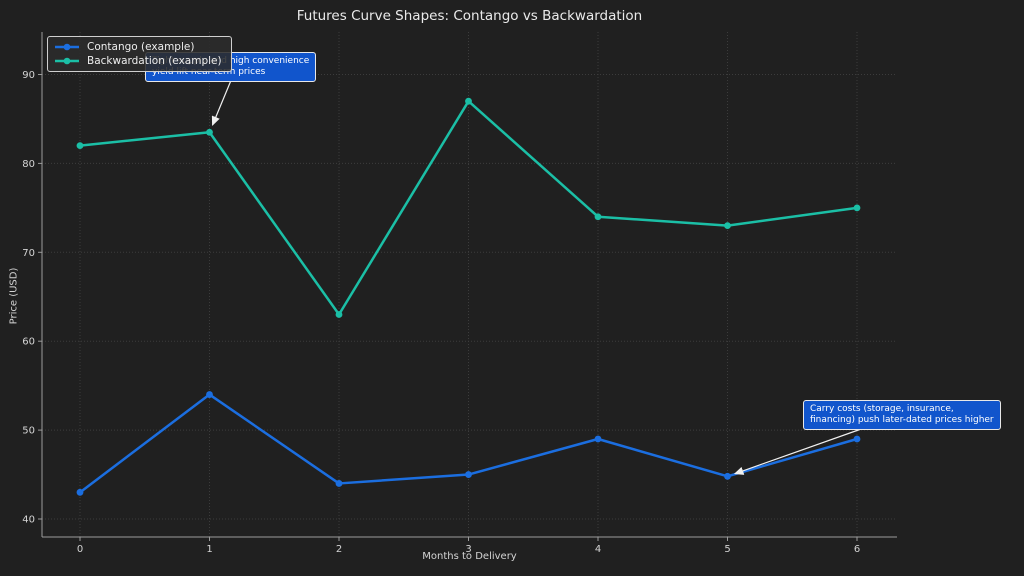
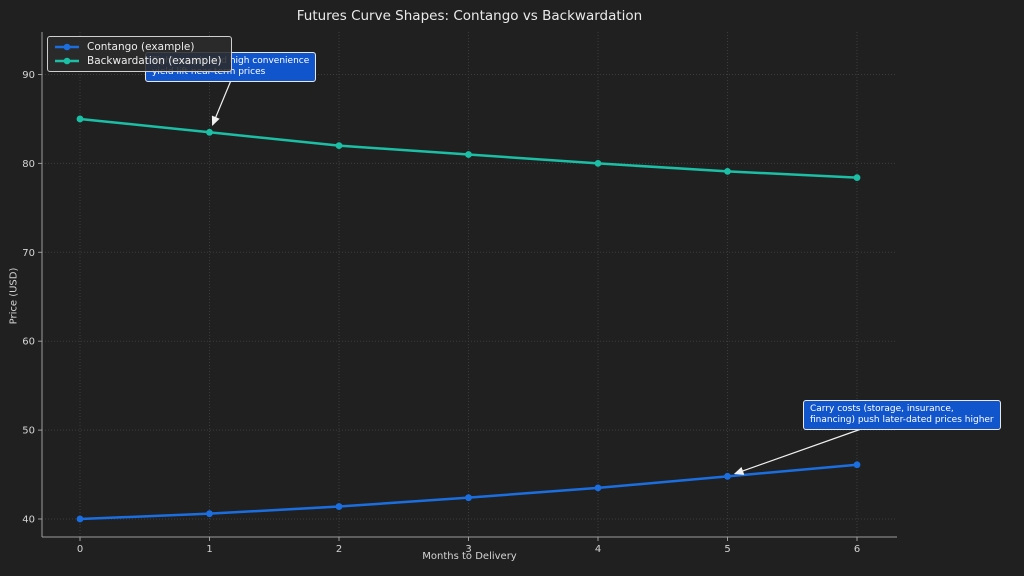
Contango (example)/0: 43 -> 40
Backwardation (example)/0: 82 -> 85
Contango (example)/1: 54 -> 41
Contango (example)/2: 44 -> 41
Backwardation (example)/2: 63 -> 82
Contango (example)/3: 45 -> 42
Backwardation (example)/3: 87 -> 81
Contango (example)/4: 49 -> 44
Backwardation (example)/4: 74 -> 80
Backwardation (example)/5: 73 -> 79
Contango (example)/6: 49 -> 46
Backwardation (example)/6: 75 -> 78
